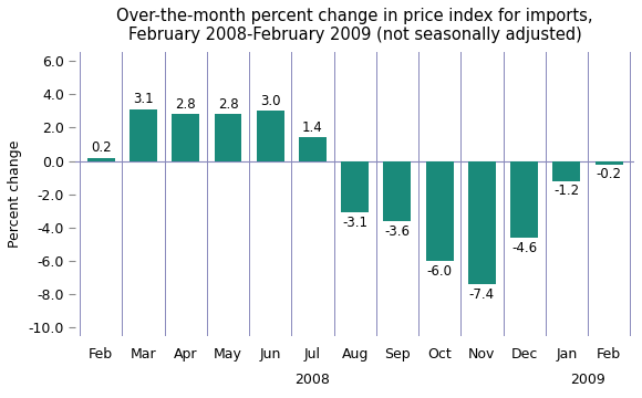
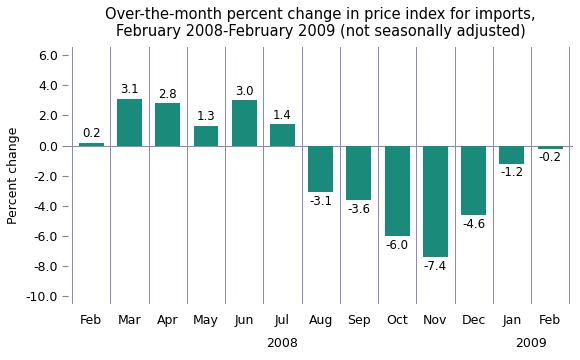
May: 2.8 -> 1.3
